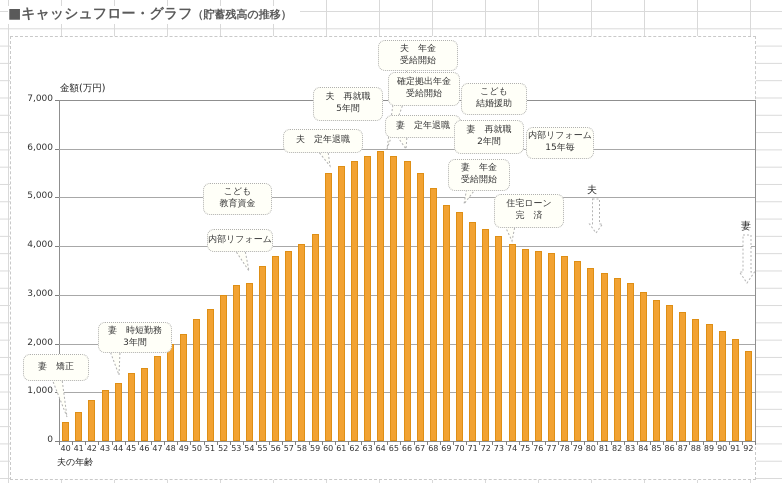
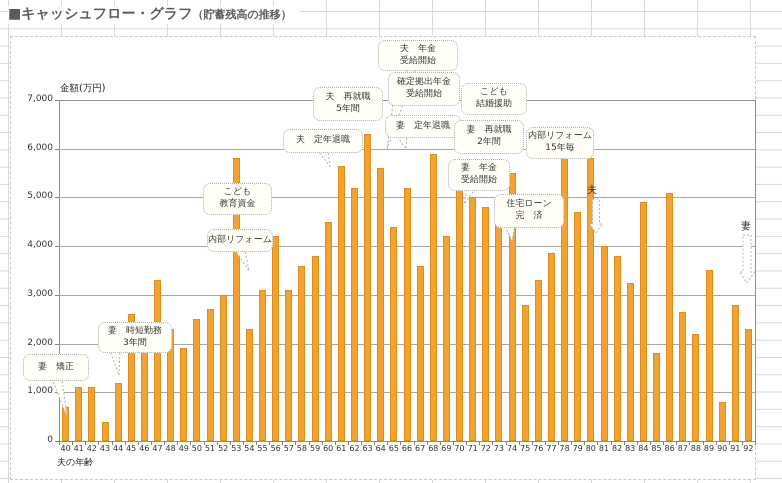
40: 400 -> 700
41: 600 -> 1100
42: 800 -> 1100
43: 1000 -> 400
45: 1400 -> 2600
46: 1500 -> 2100
47: 1800 -> 3300
48: 2000 -> 2300
49: 2200 -> 1900
53: 3200 -> 5800
54: 3200 -> 2300
55: 3600 -> 3100
56: 3800 -> 4200
57: 3900 -> 3100
58: 4000 -> 3600
59: 4200 -> 3800
60: 5500 -> 4500
62: 5800 -> 5200
63: 5800 -> 6300
64: 6000 -> 5600
65: 5800 -> 4400
66: 5800 -> 5200
67: 5500 -> 3600
68: 5200 -> 5900
69: 4800 -> 4200
70: 4700 -> 5200
71: 4500 -> 5000
72: 4400 -> 4800
73: 4200 -> 4500
74: 4000 -> 5500
75: 4000 -> 2800
76: 3900 -> 3300
78: 3800 -> 6100
79: 3700 -> 4700
80: 3600 -> 5800
81: 3400 -> 4000
82: 3400 -> 3800
84: 3000 -> 4900
85: 2900 -> 1800
86: 2800 -> 5100
88: 2500 -> 2200
89: 2400 -> 3500
90: 2200 -> 800
91: 2100 -> 2800
92: 1800 -> 2300
